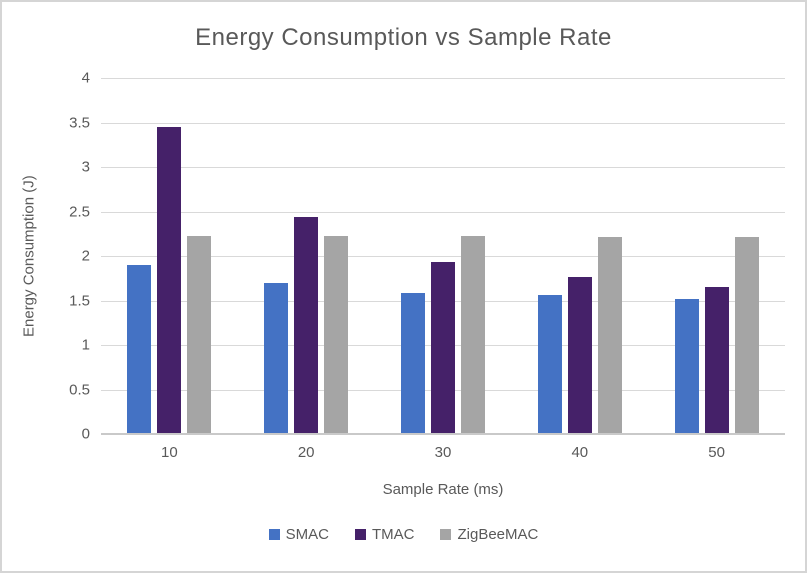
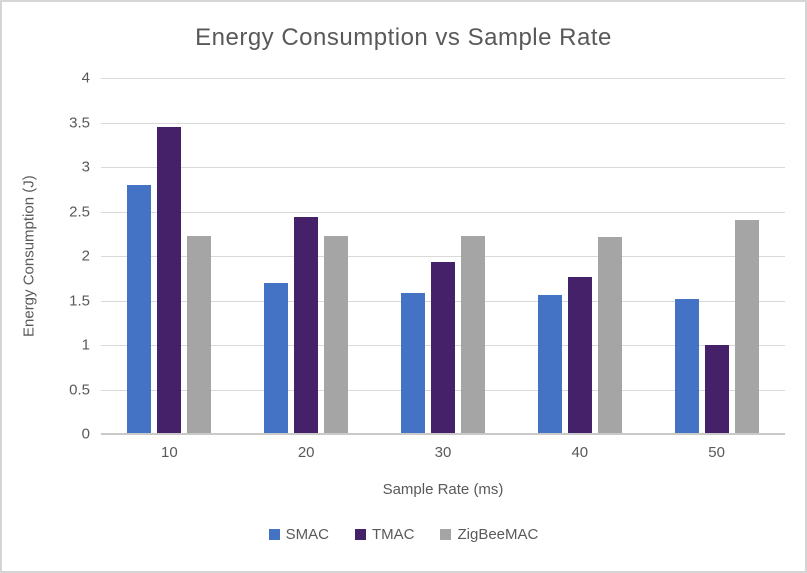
SMAC/10: 1.9 -> 2.8
TMAC/50: 1.6 -> 1.0
ZigBeeMAC/50: 2.2 -> 2.4
